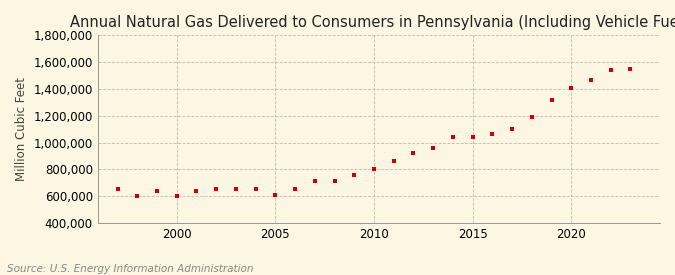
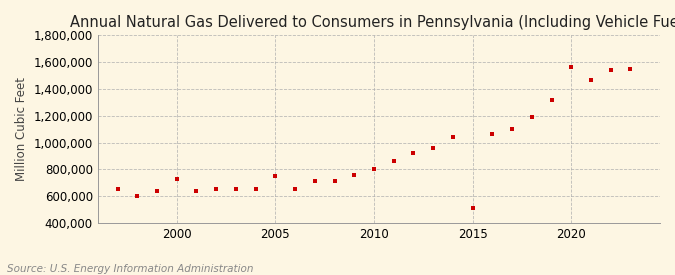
2000: 600,000 -> 730,000
2005: 610,000 -> 750,000
2015: 1,040,000 -> 510,000
2020: 1,410,000 -> 1,560,000
